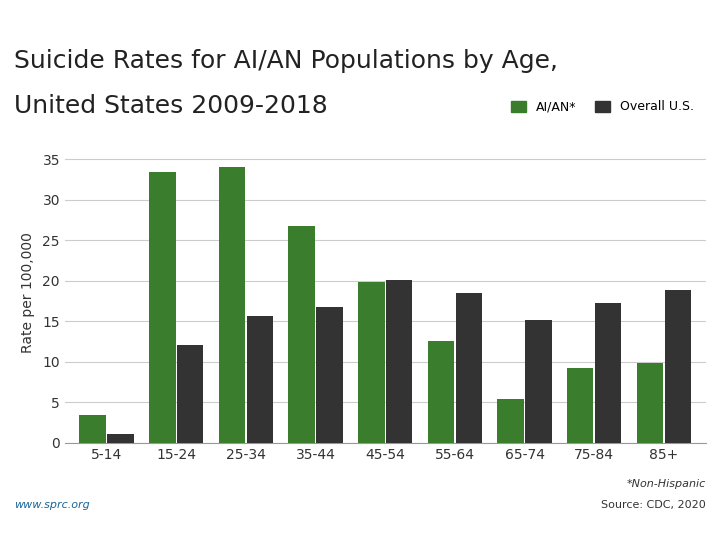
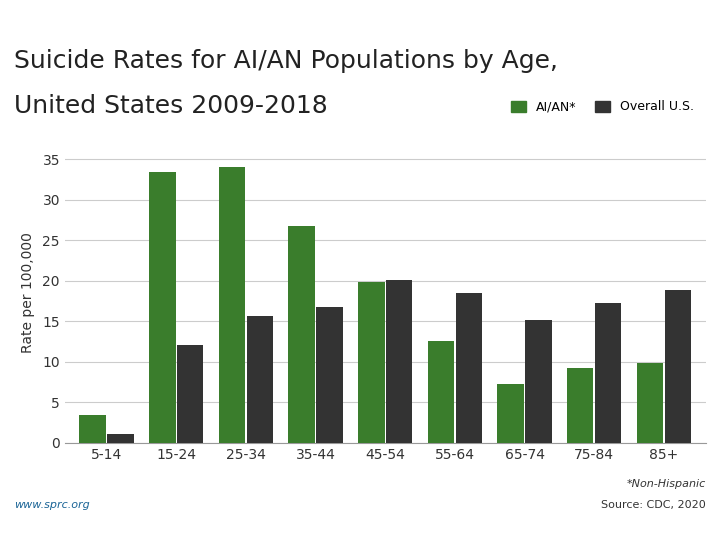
AI/AN*/65-74: 5.4 -> 7.2
